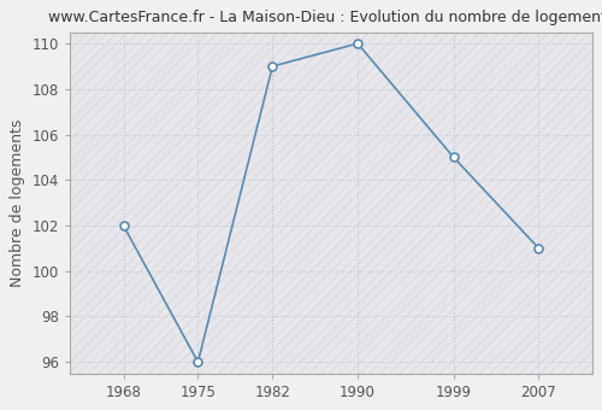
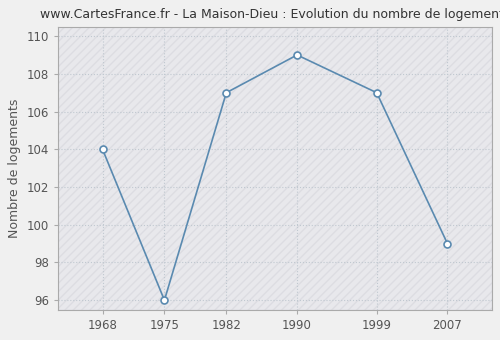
1968: 102 -> 104
1982: 109 -> 107
1990: 110 -> 109
1999: 105 -> 107
2007: 101 -> 99
